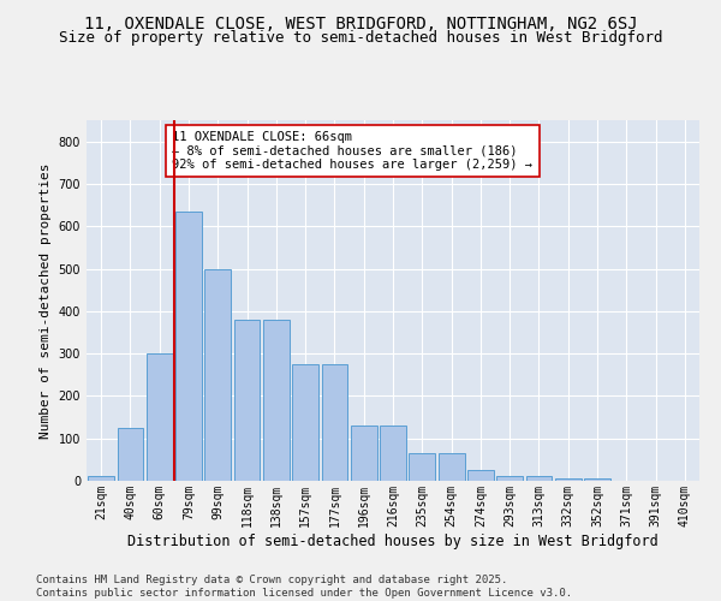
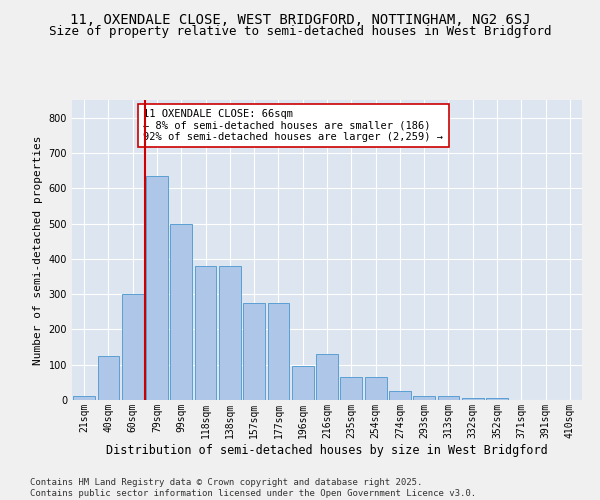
196sqm: 130 -> 95
